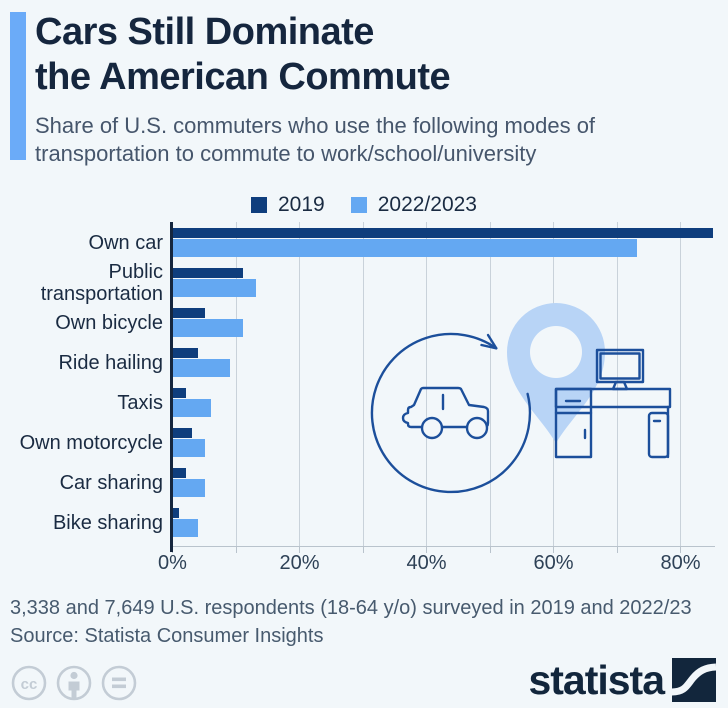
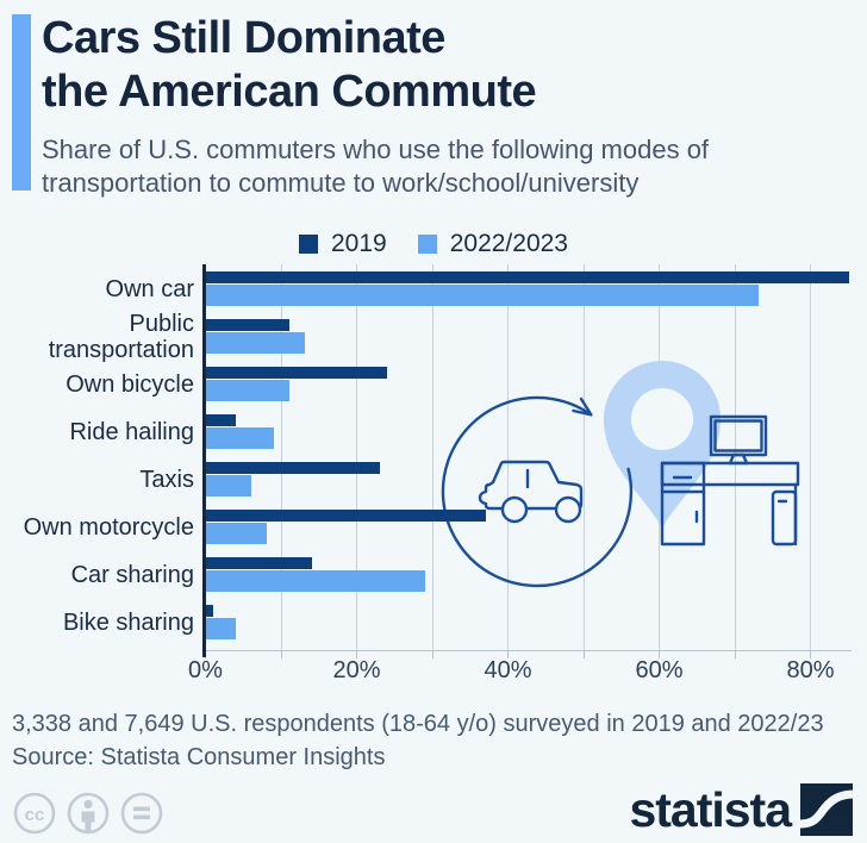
2019/Own bicycle: 5% -> 24%
2019/Taxis: 2% -> 23%
2019/Own motorcycle: 3% -> 37%
2022/2023/Own motorcycle: 5% -> 8%
2019/Car sharing: 2% -> 14%
2022/2023/Car sharing: 5% -> 29%
